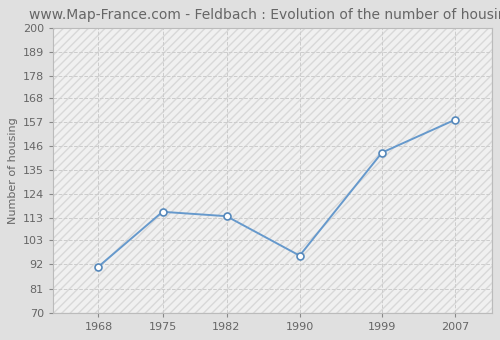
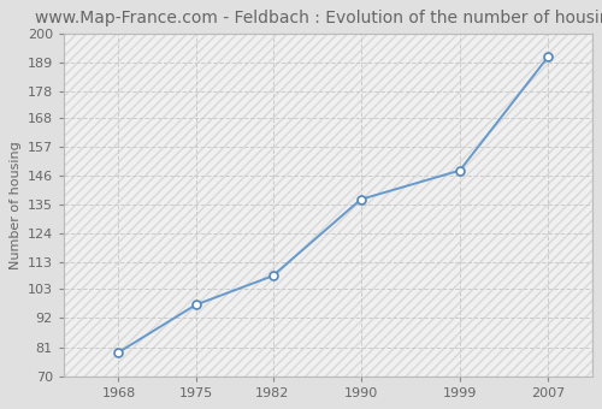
1968: 91 -> 79
1975: 116 -> 97
1982: 114 -> 108
1990: 96 -> 137
1999: 143 -> 148
2007: 158 -> 191
